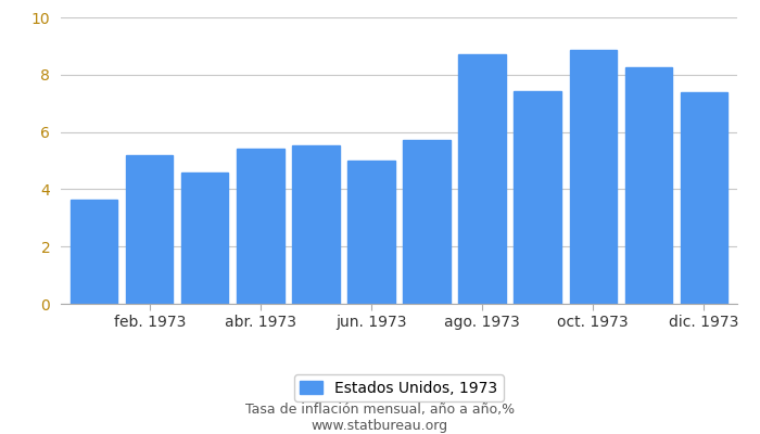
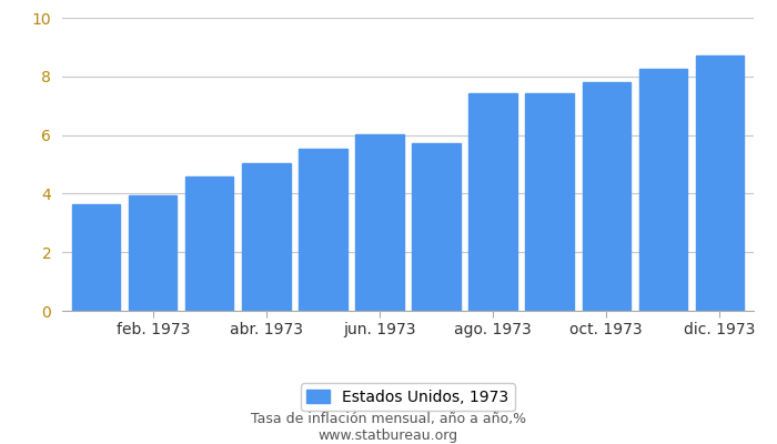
feb. 1973: 5.20 -> 3.95
abr. 1973: 5.40 -> 5.05
jun. 1973: 5.00 -> 6.04
ago. 1973: 8.70 -> 7.44
oct. 1973: 8.85 -> 7.82
dic. 1973: 7.40 -> 8.71
